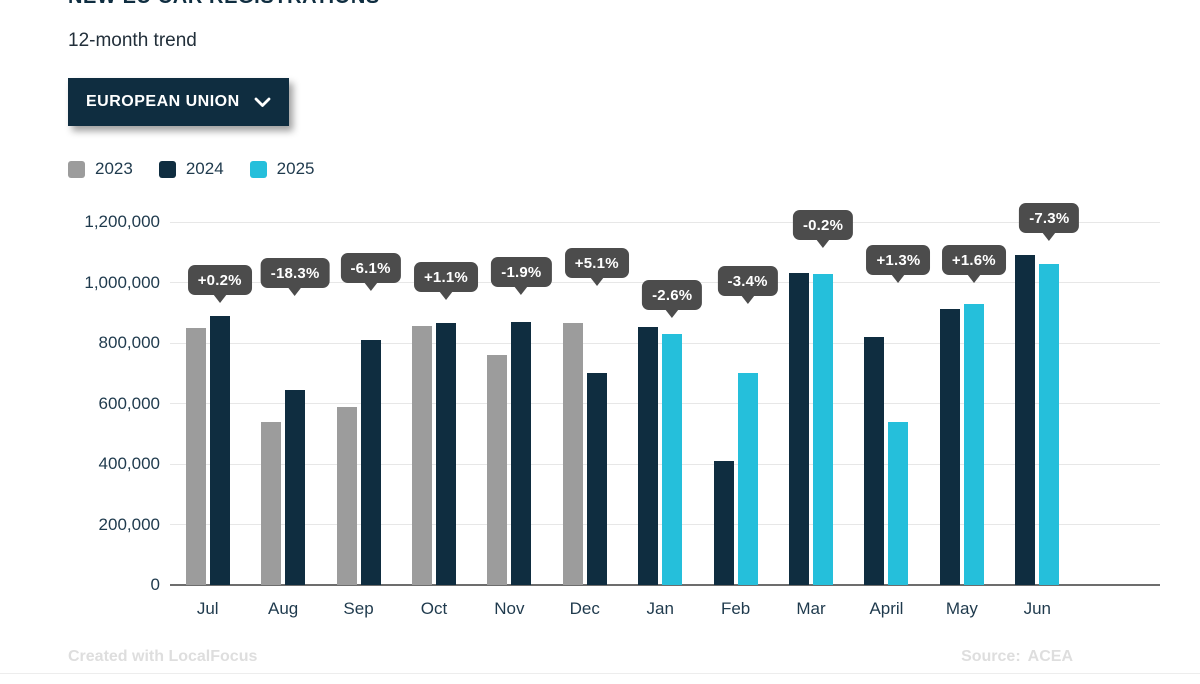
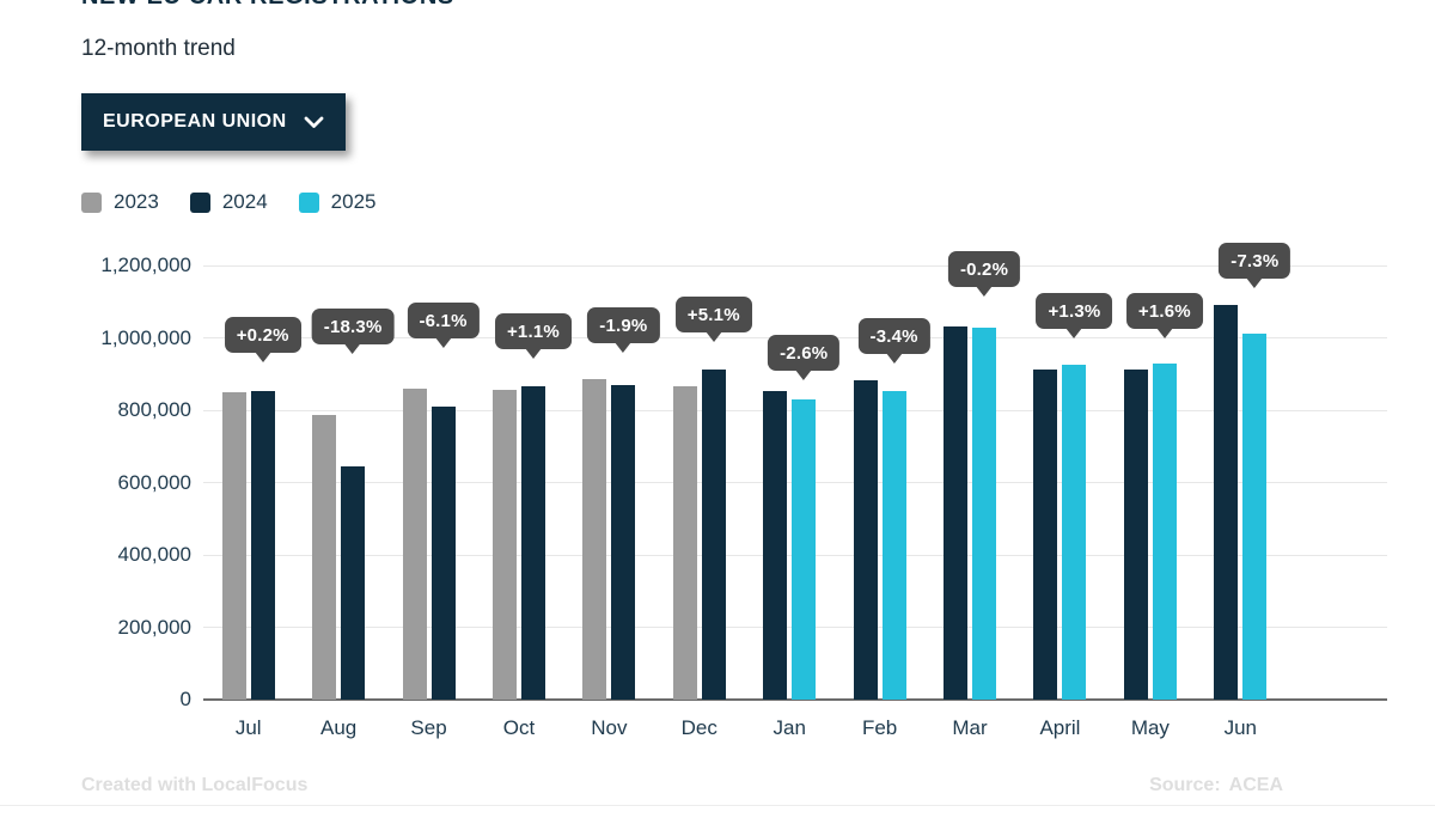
2024/Jul: 890000 -> 850000
2023/Aug: 540000 -> 790000
2023/Sep: 590000 -> 860000
2023/Nov: 760000 -> 890000
2024/Dec: 700000 -> 910000
2024/Feb: 410000 -> 880000
2025/Feb: 700000 -> 850000
2024/April: 820000 -> 910000
2025/April: 540000 -> 930000
2025/Jun: 1060000 -> 1010000
